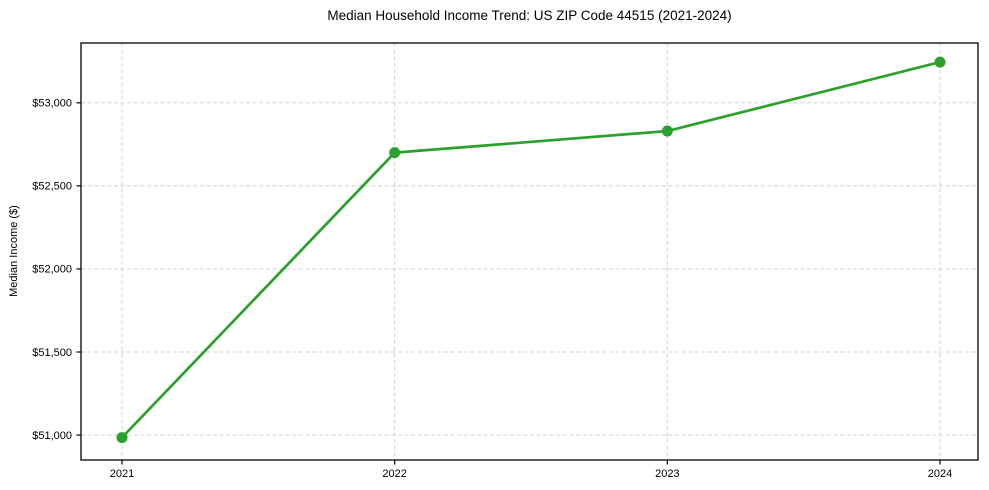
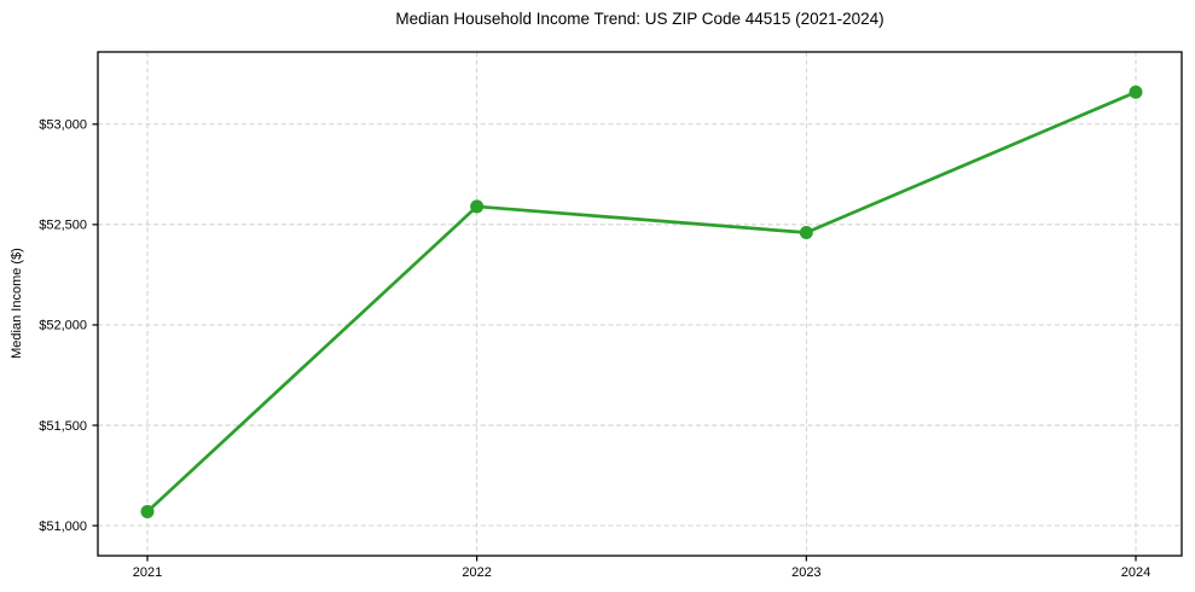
2021: $50980 -> $51070
2022: $52700 -> $52590
2023: $52830 -> $52460
2024: $53240 -> $53160
